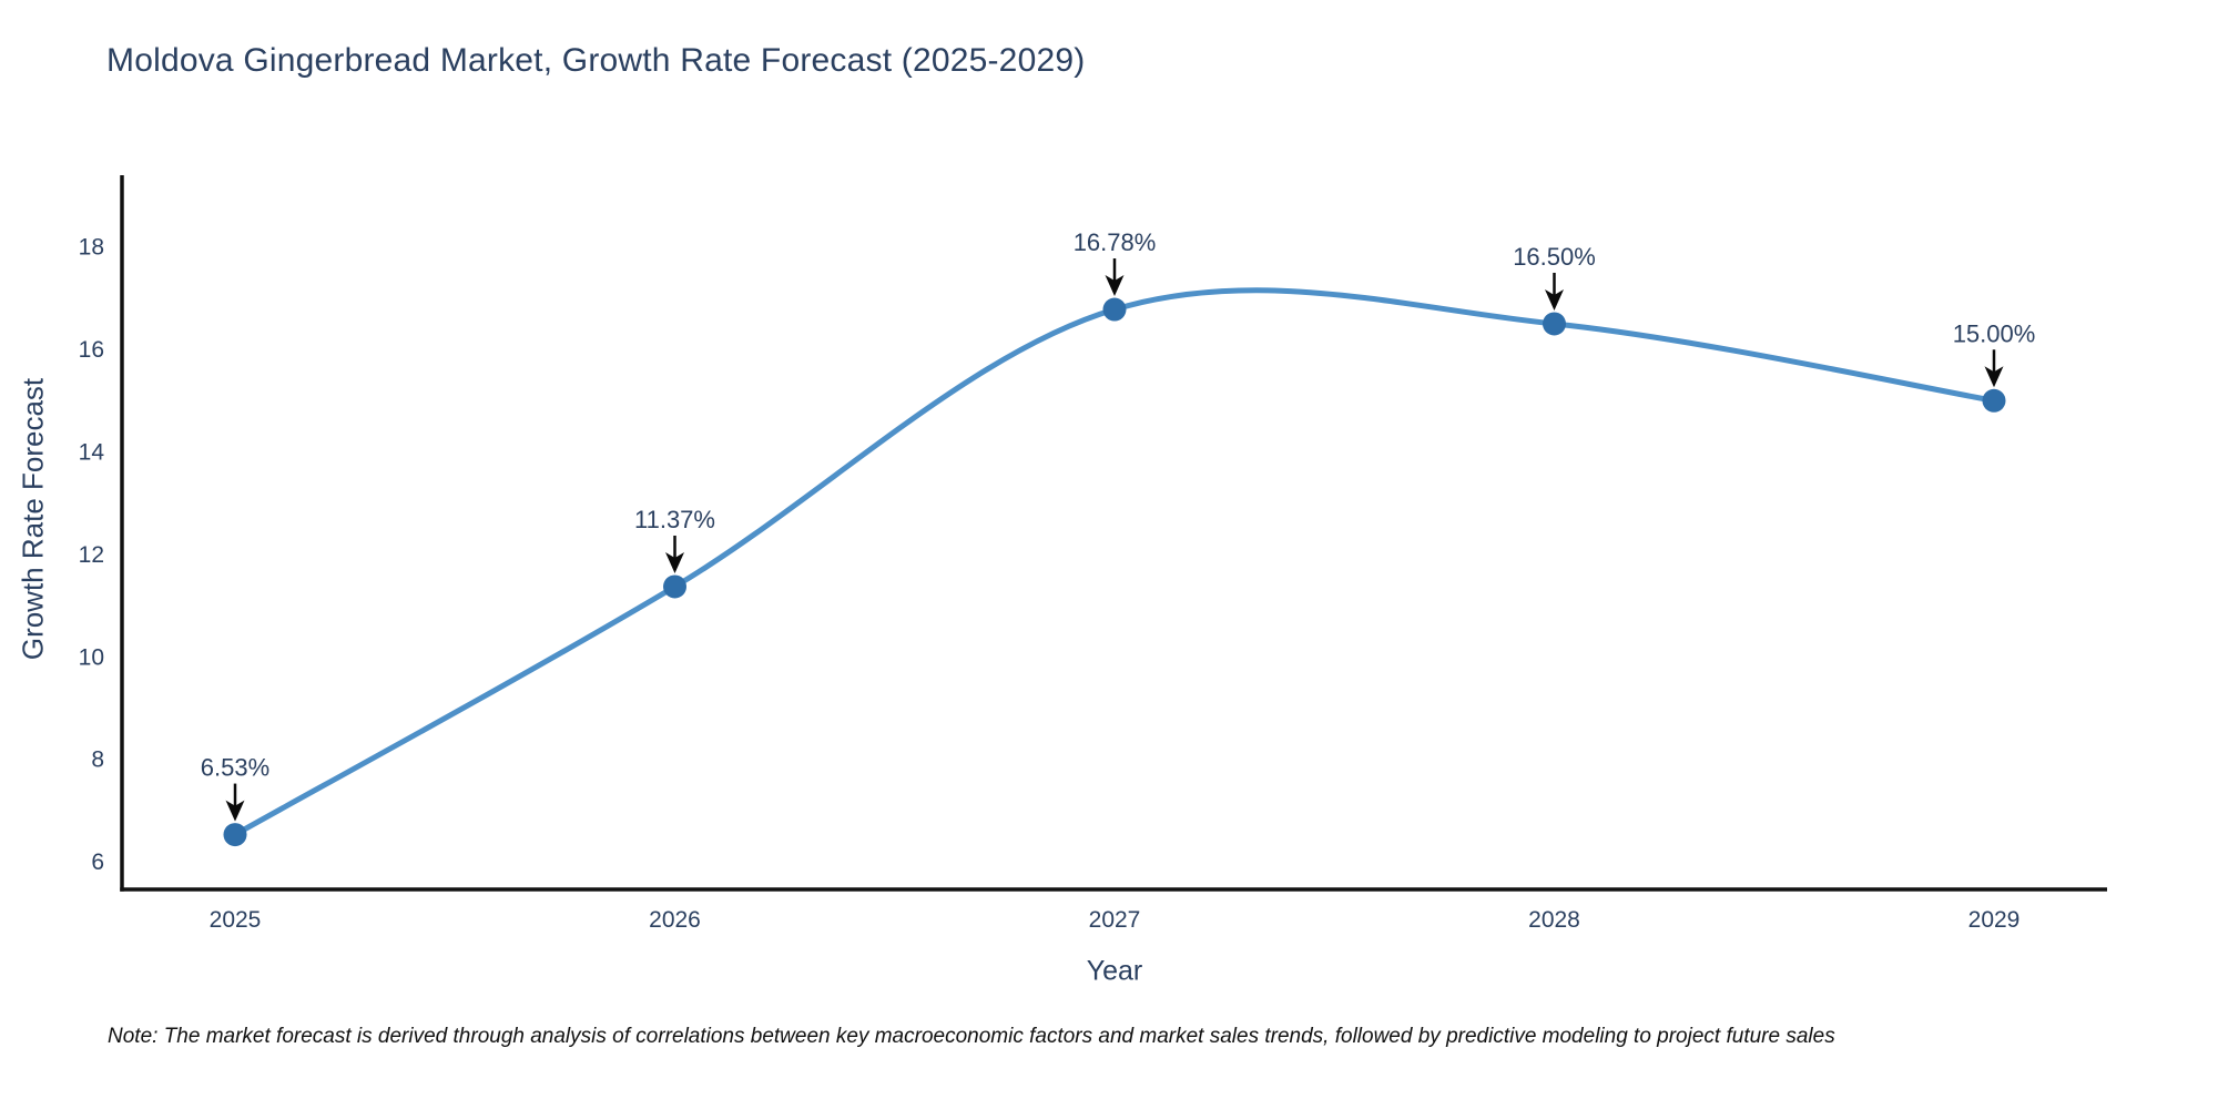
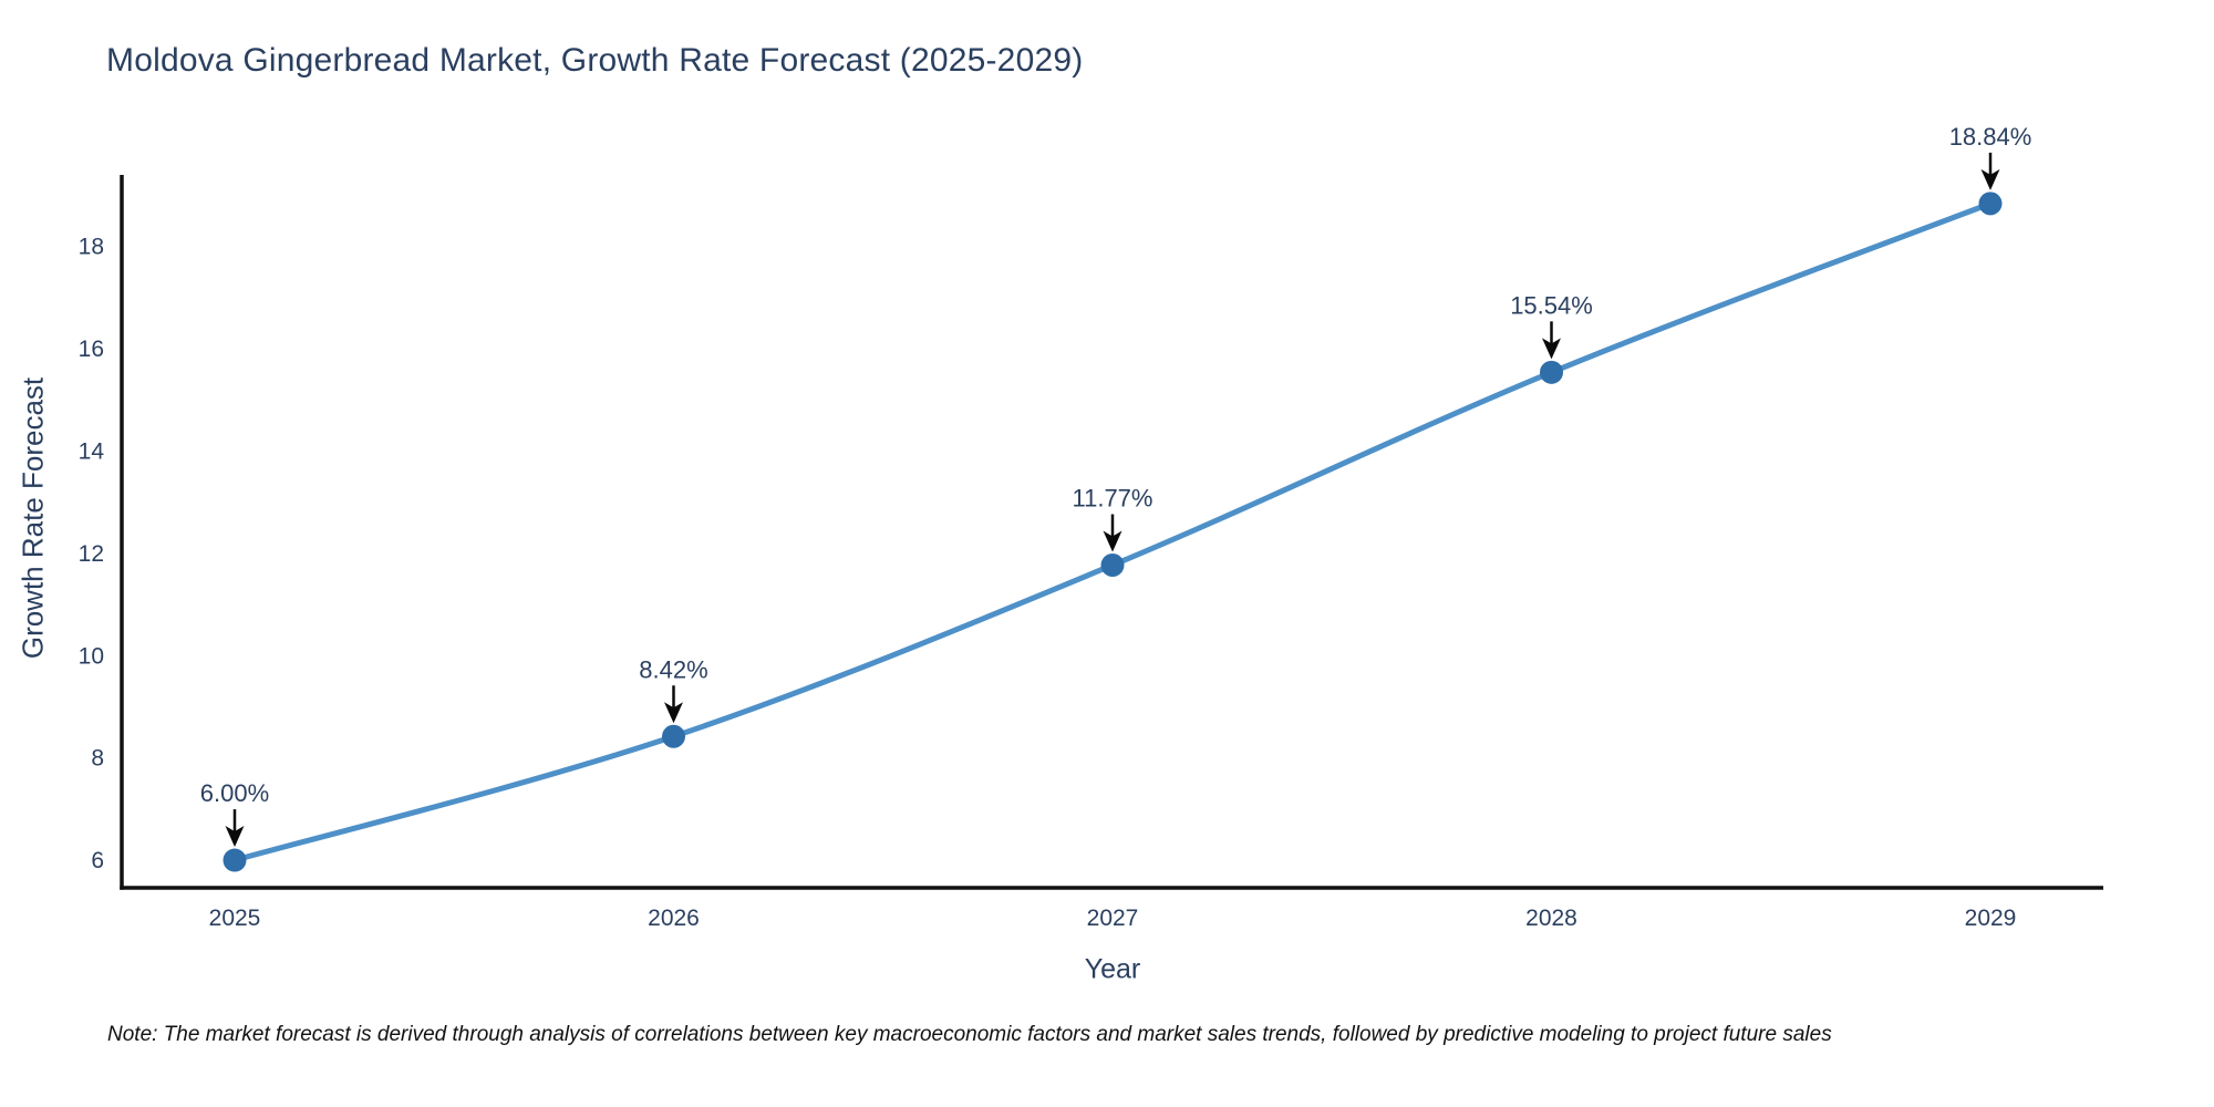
2025: 6.53% -> 6.00%
2026: 11.37% -> 8.42%
2027: 16.78% -> 11.77%
2028: 16.50% -> 15.54%
2029: 15.00% -> 18.84%
